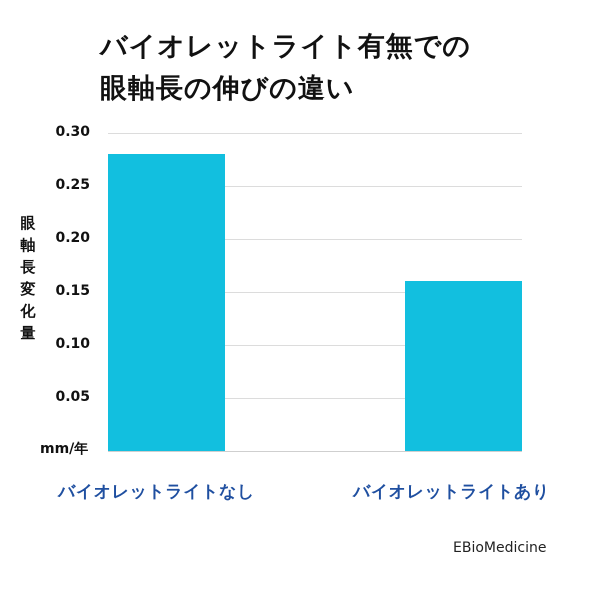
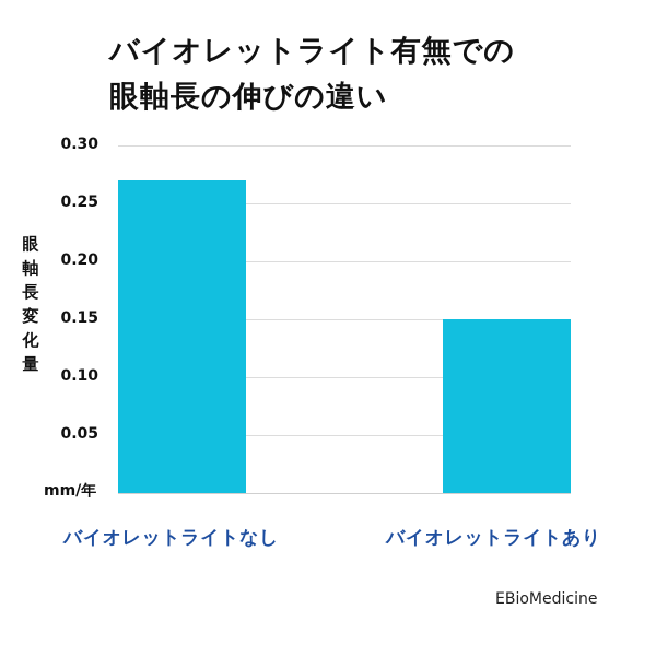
バイオレットライトなし: 0.28 -> 0.27
バイオレットライトあり: 0.16 -> 0.15
